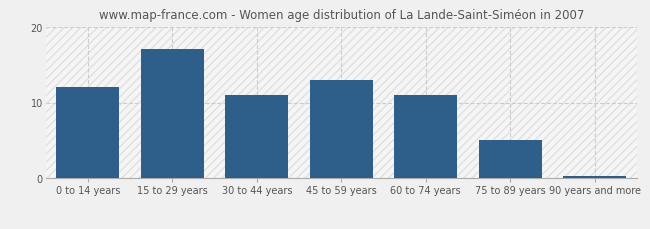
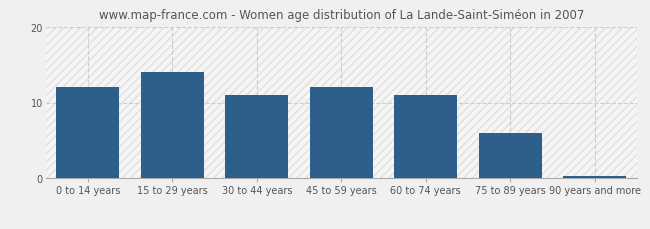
15 to 29 years: 17.0 -> 14.0
45 to 59 years: 13.0 -> 12.0
75 to 89 years: 5.0 -> 6.0
